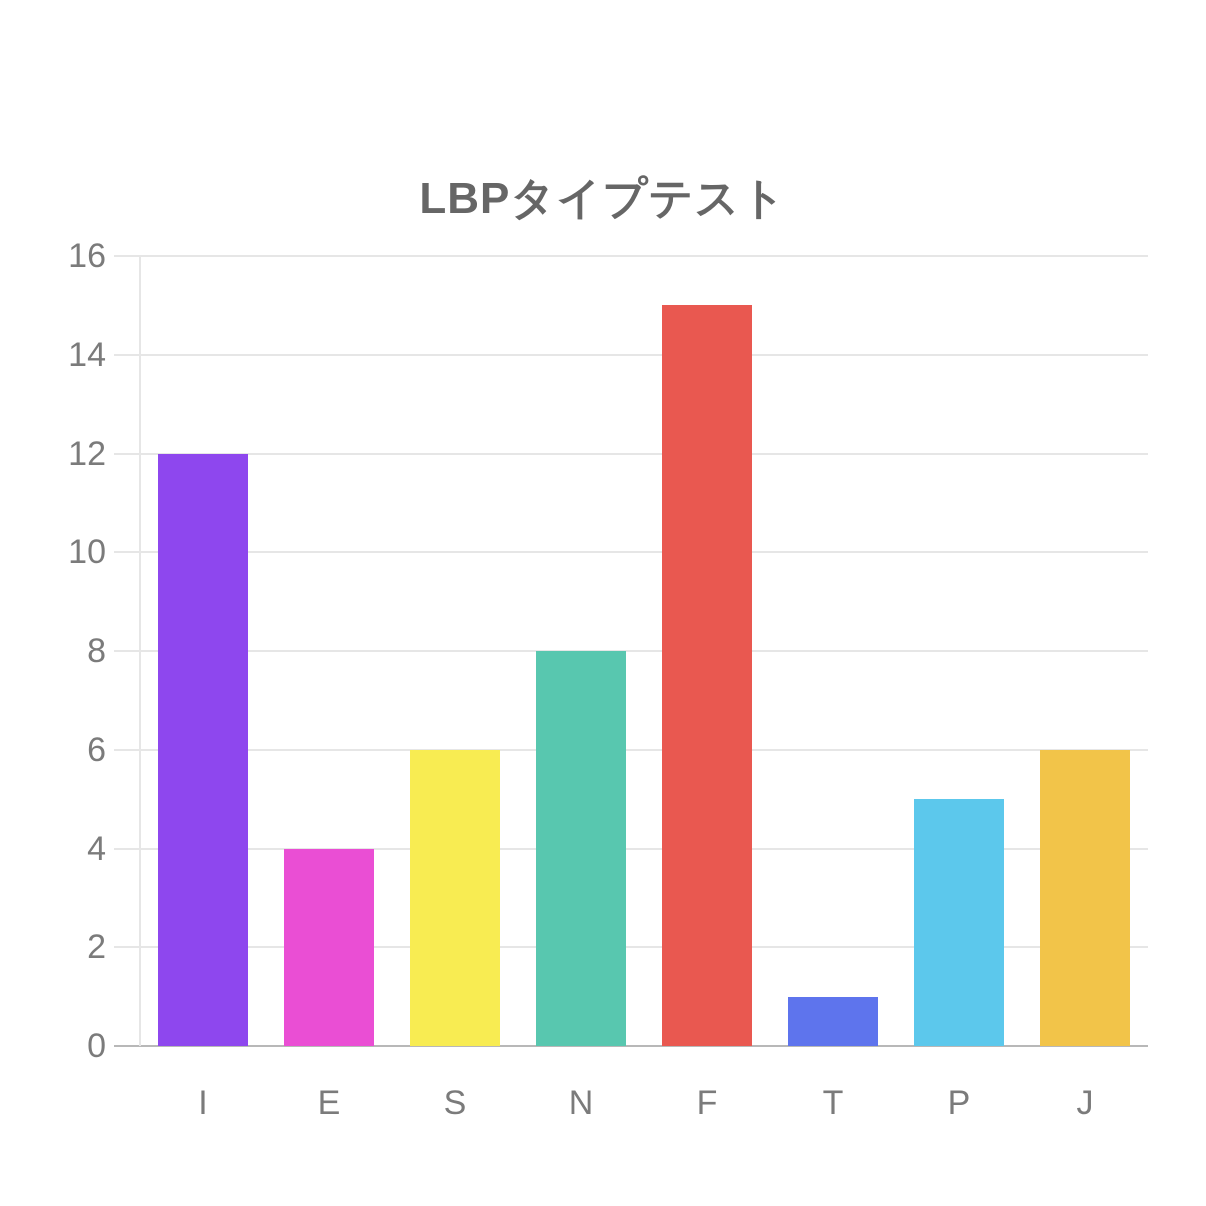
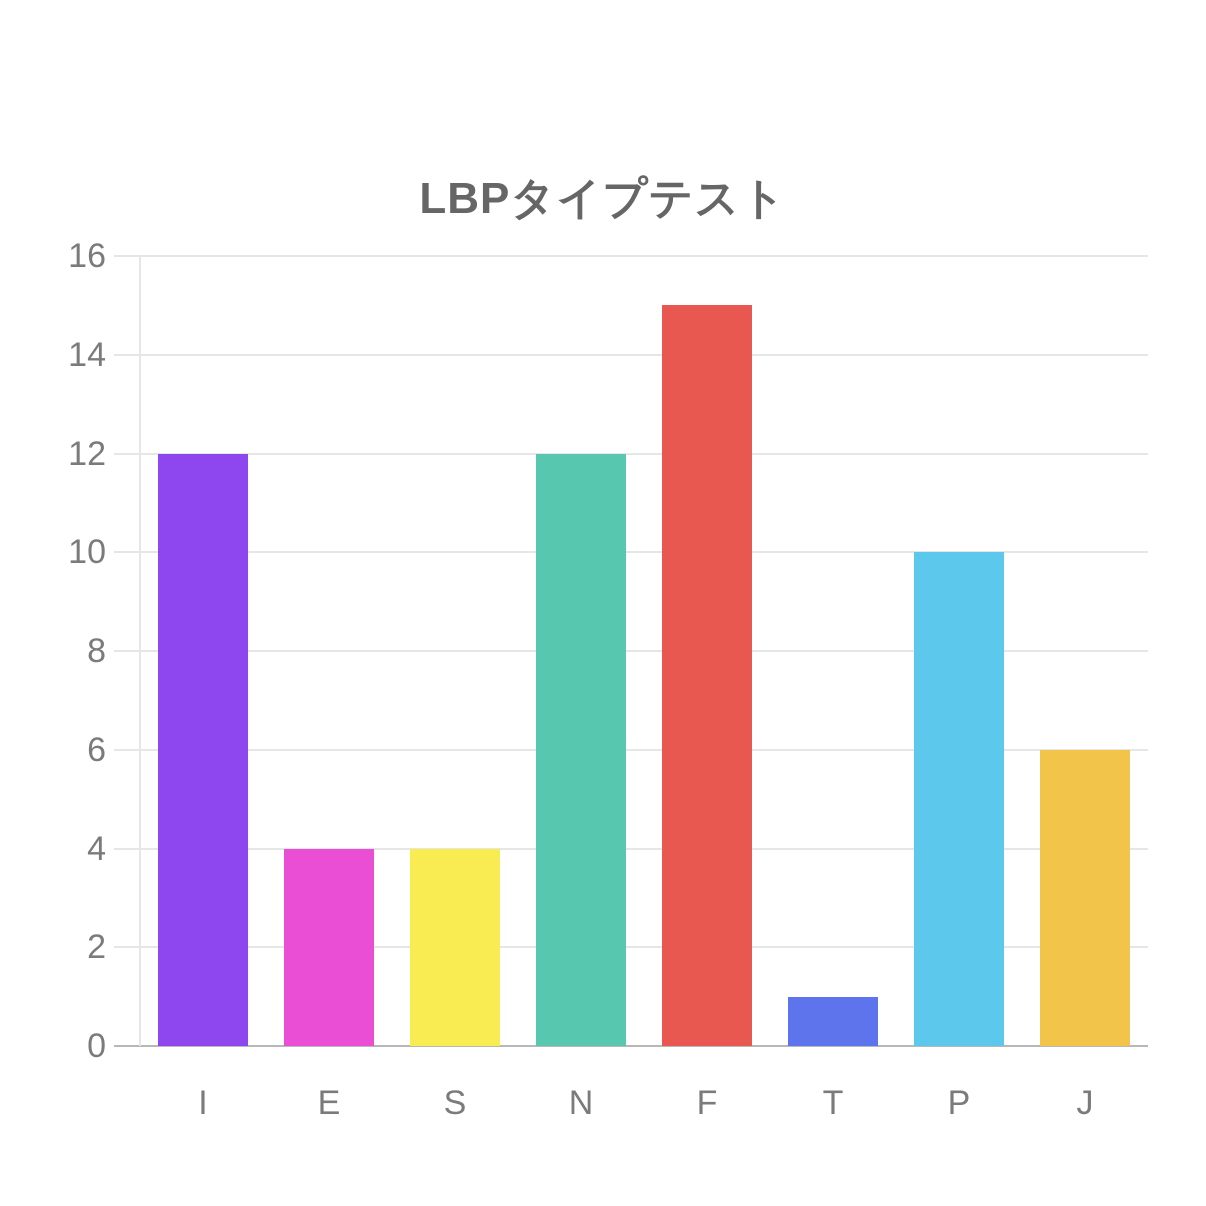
S: 6 -> 4
N: 8 -> 12
P: 5 -> 10
